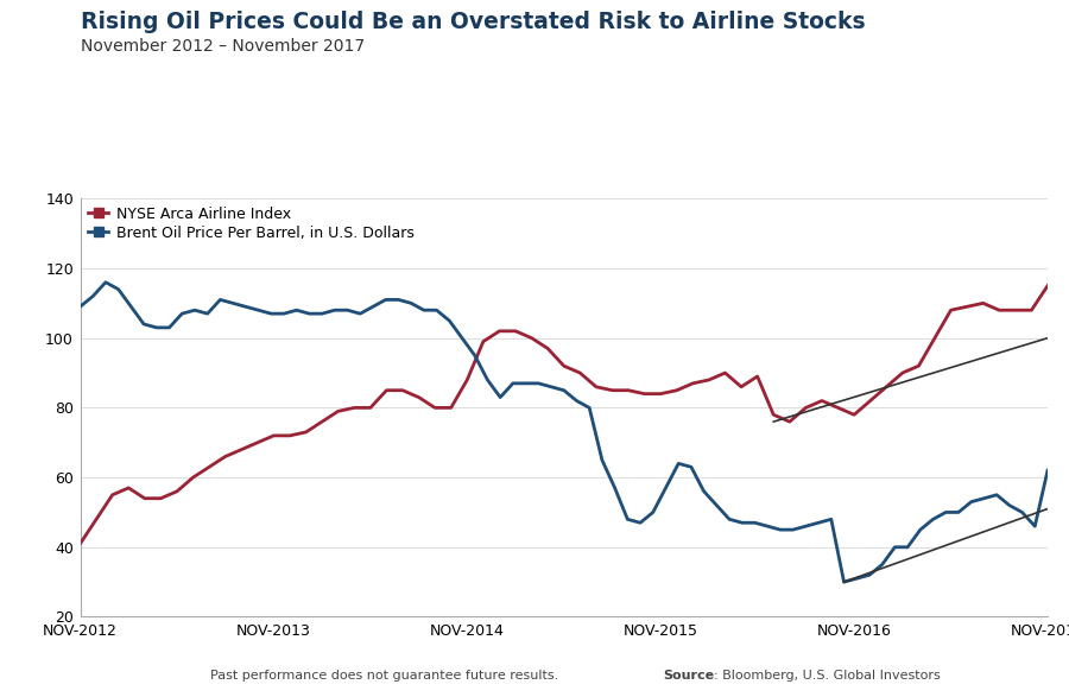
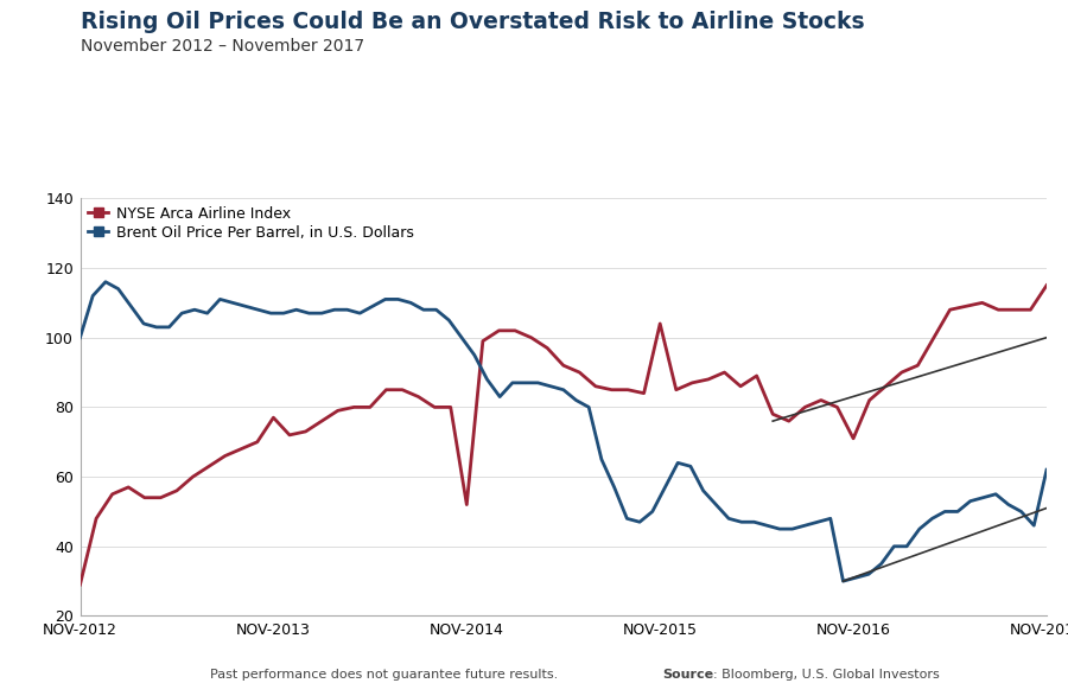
NYSE Arca Airline Index/NOV-2012: 41 -> 29
Brent Oil Price Per Barrel, in U.S. Dollars/NOV-2012: 109 -> 100
NYSE Arca Airline Index/NOV-2013: 72 -> 77
NYSE Arca Airline Index/NOV-2014: 88 -> 52
NYSE Arca Airline Index/NOV-2015: 84 -> 104
NYSE Arca Airline Index/NOV-2016: 78 -> 71
